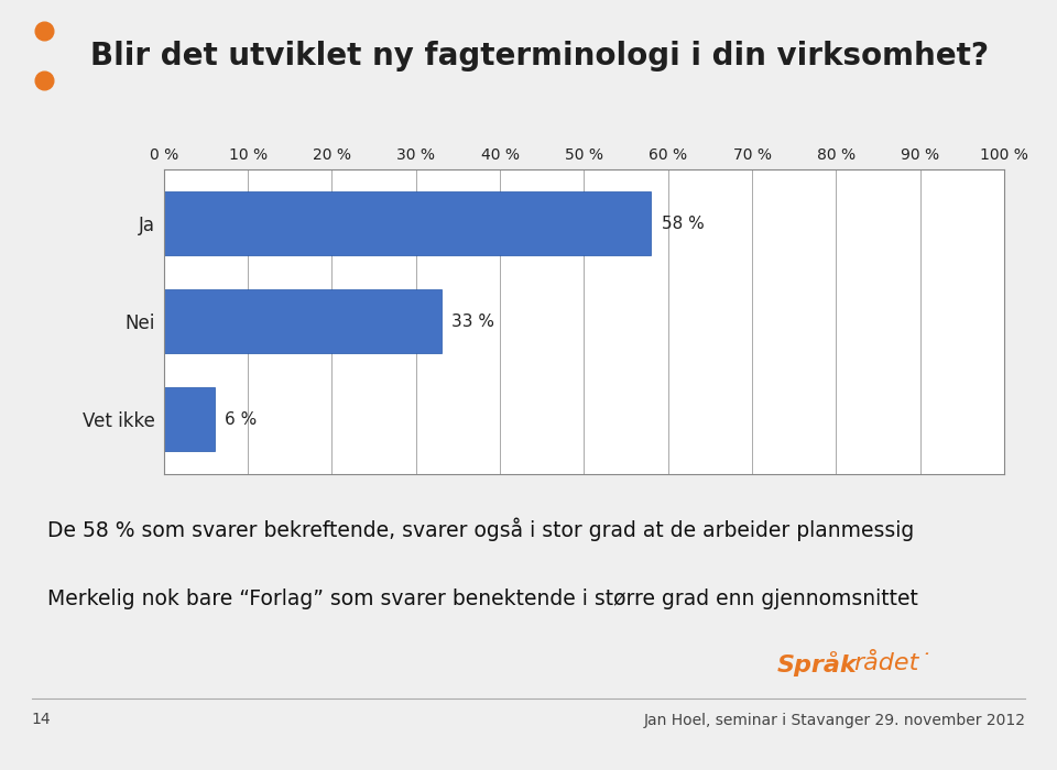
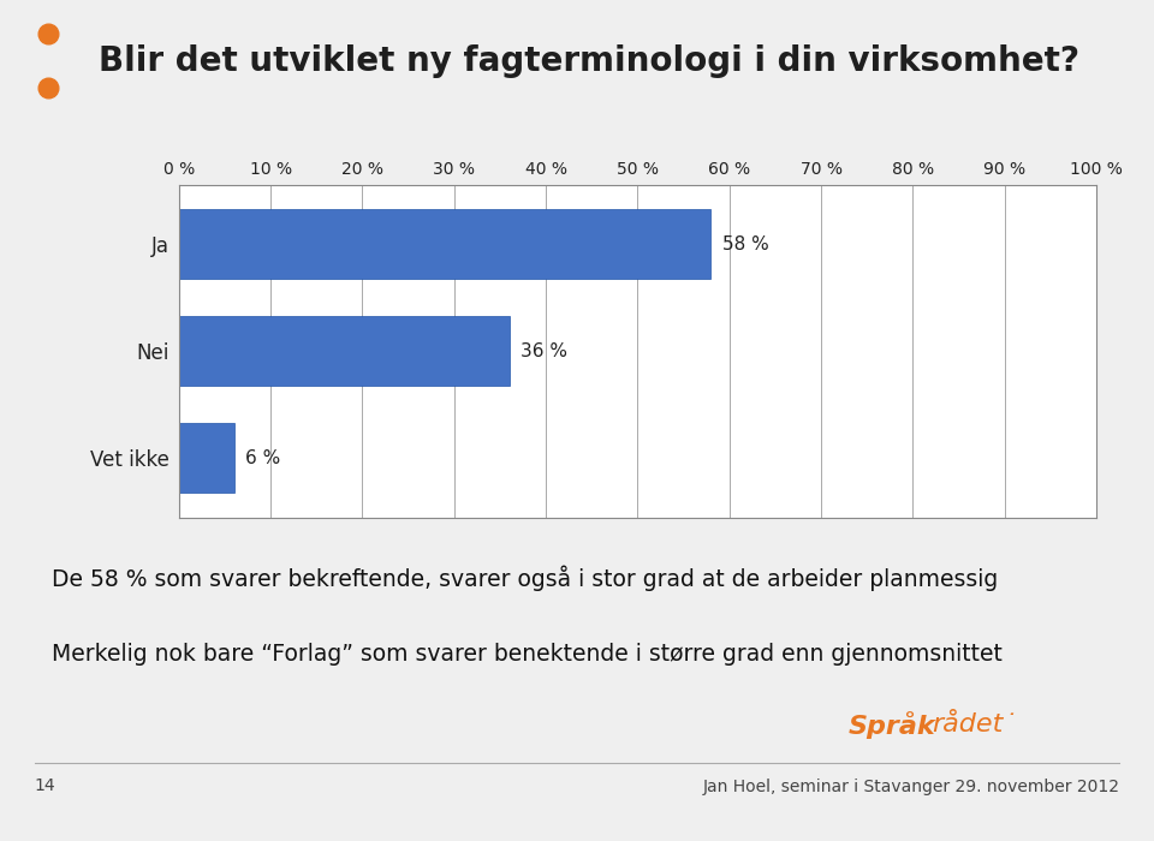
Nei: 33 -> 36
